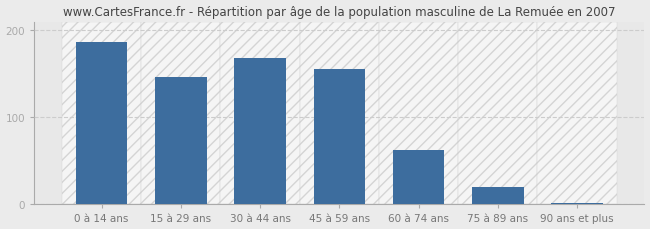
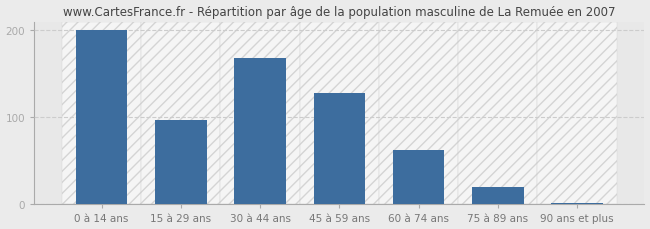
0 à 14 ans: 186 -> 200
15 à 29 ans: 146 -> 97
45 à 59 ans: 156 -> 128
